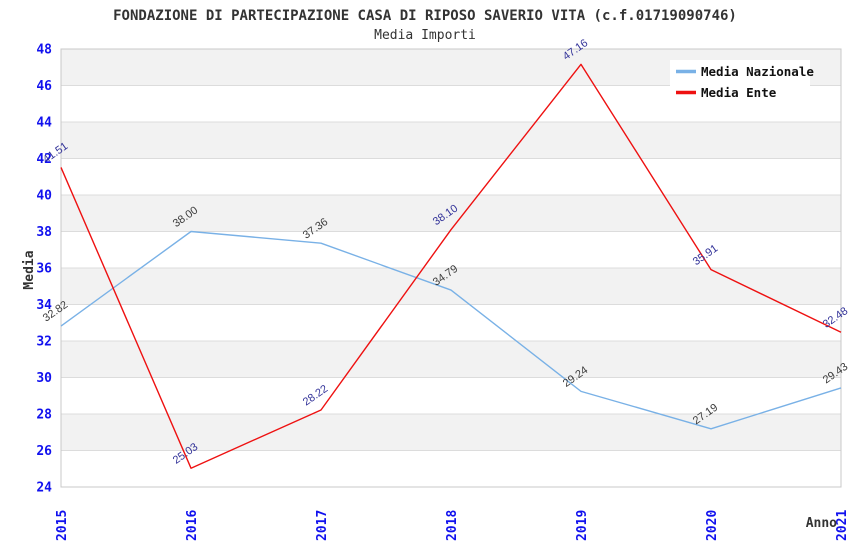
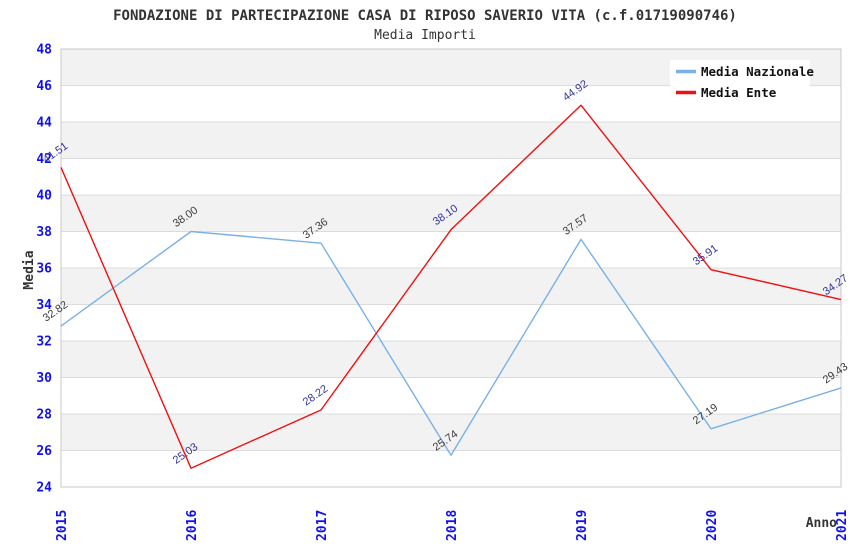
Media Nazionale/2018: 34.79 -> 25.74
Media Nazionale/2019: 29.24 -> 37.57
Media Ente/2019: 47.16 -> 44.92
Media Ente/2021: 32.48 -> 34.27
